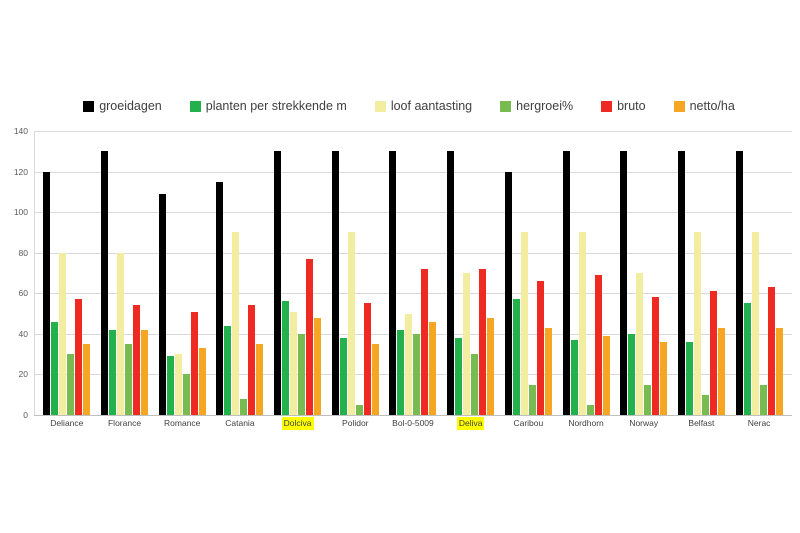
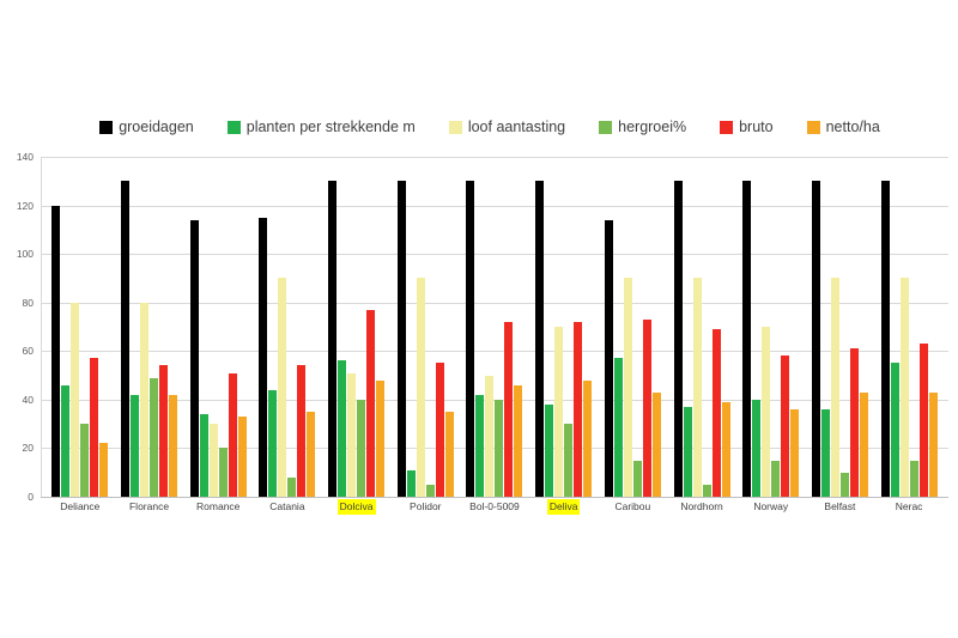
netto/ha/Deliance: 35 -> 22
hergroei%/Florance: 35 -> 49
groeidagen/Romance: 109 -> 114
planten per strekkende m/Romance: 29 -> 34
planten per strekkende m/Polidor: 38 -> 11
groeidagen/Caribou: 120 -> 114
bruto/Caribou: 66 -> 73
